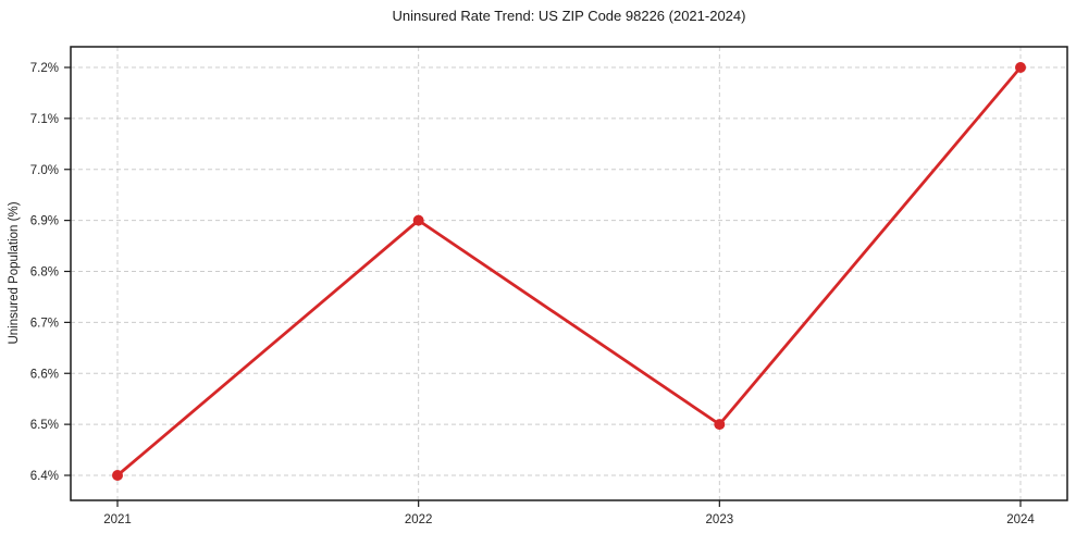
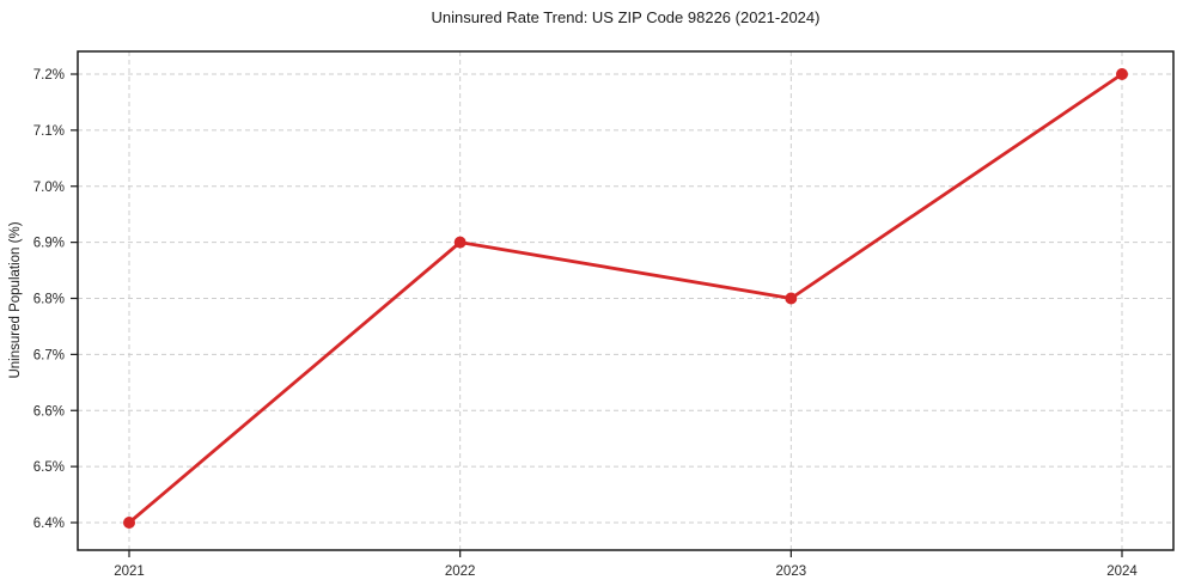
2023: 6.5% -> 6.8%
